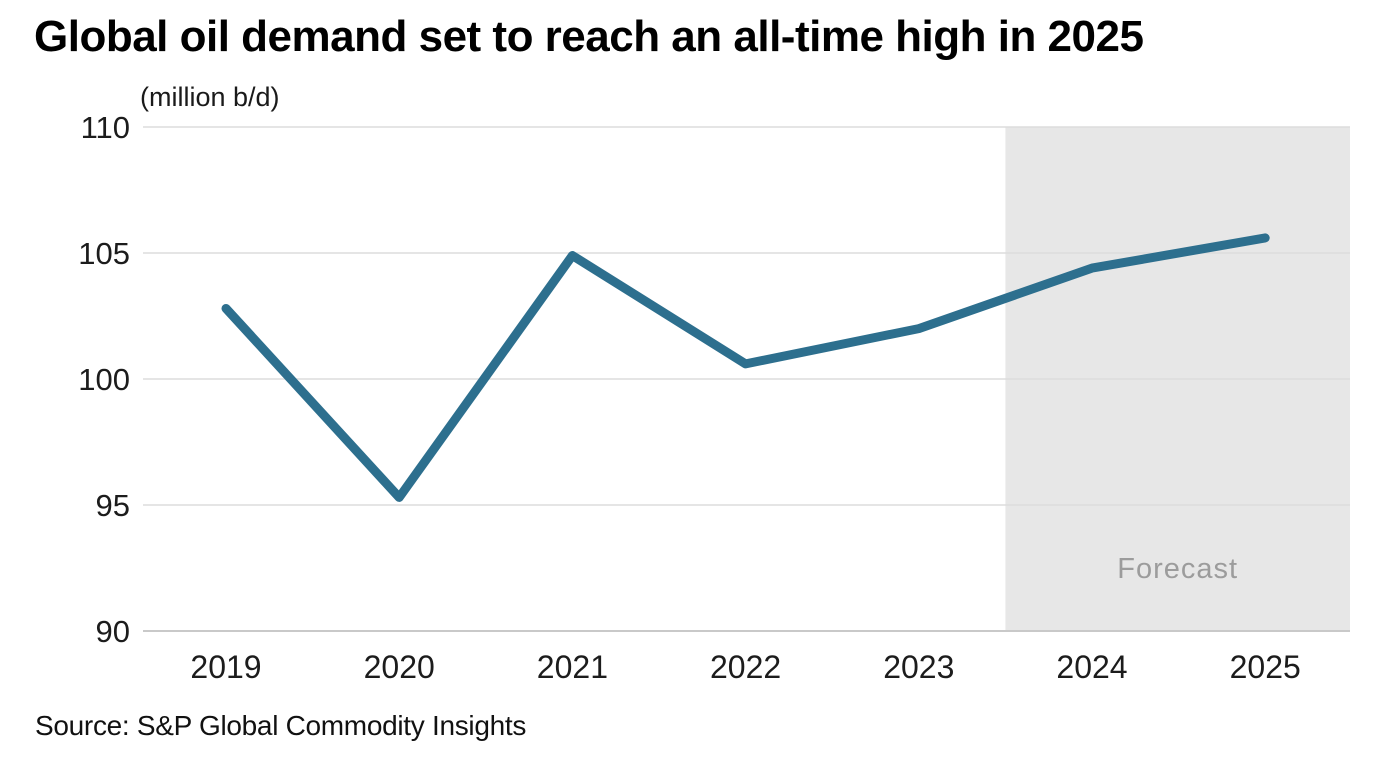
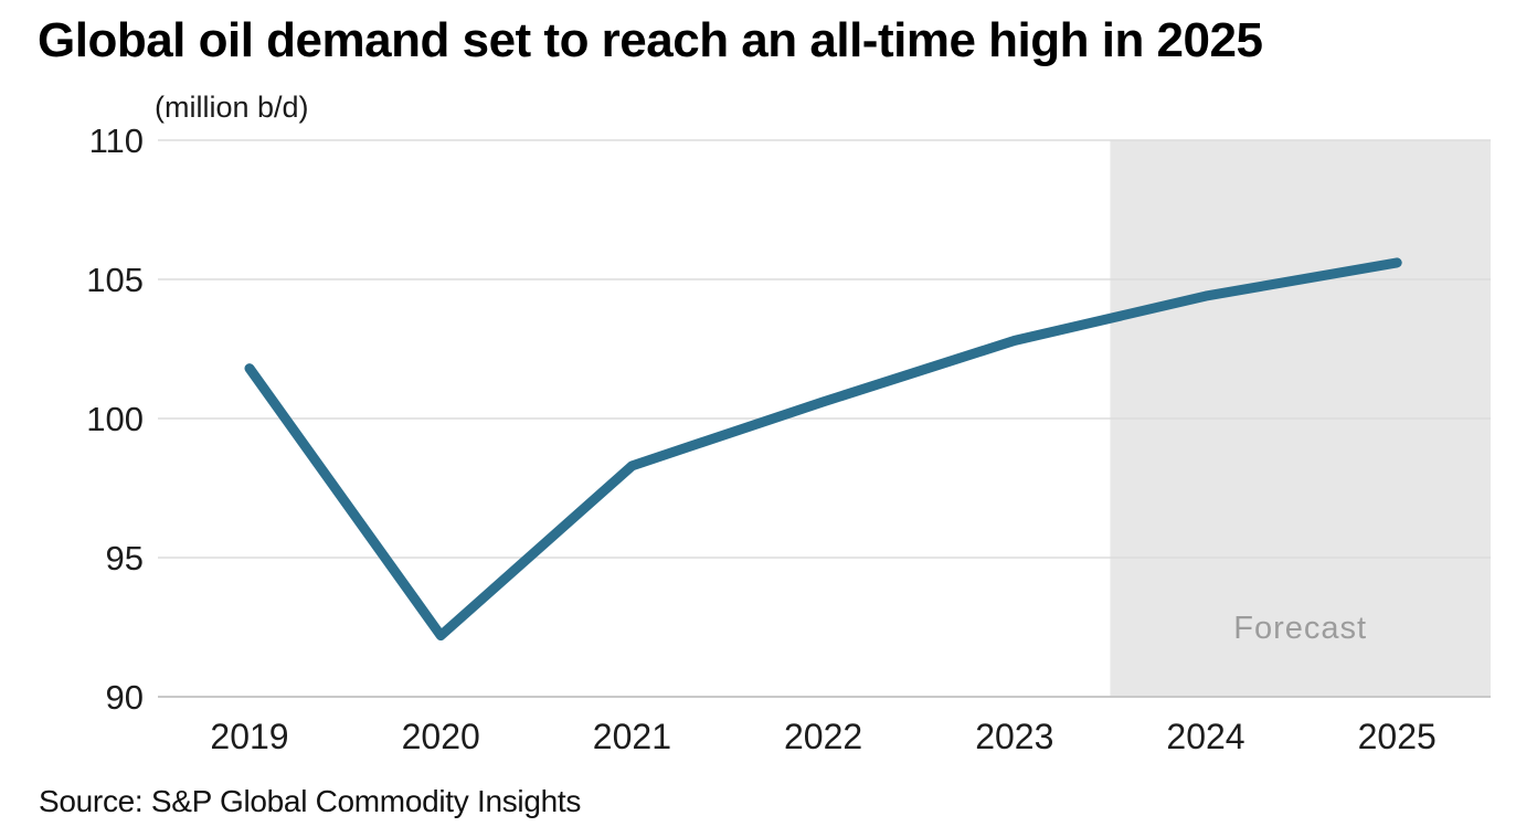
2019: 102.8 -> 101.8
2020: 95.3 -> 92.2
2021: 104.9 -> 98.3
2023: 102.0 -> 102.8
